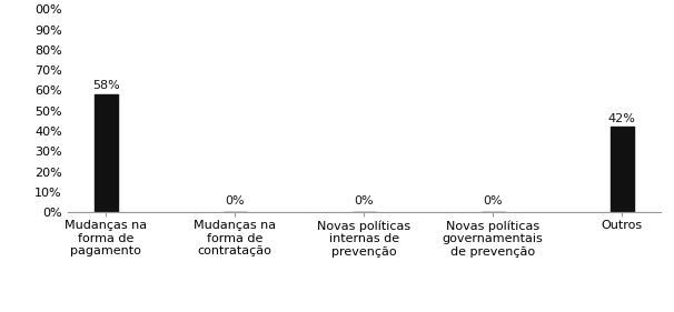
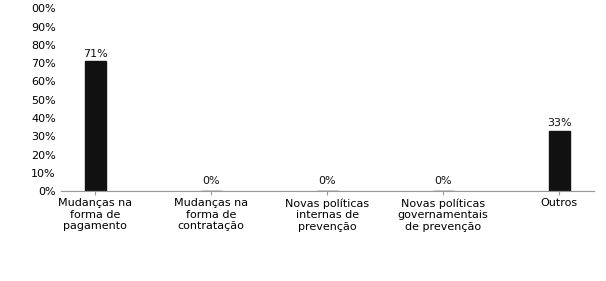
Mudanças na forma de pagamento: 58% -> 71%
Outros: 42% -> 33%
